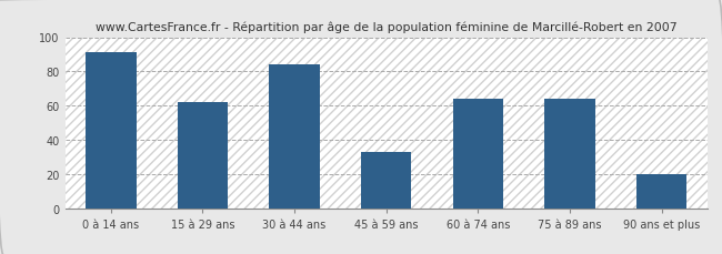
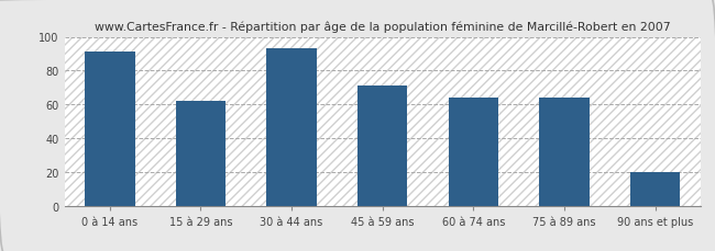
30 à 44 ans: 84 -> 93
45 à 59 ans: 33 -> 71
